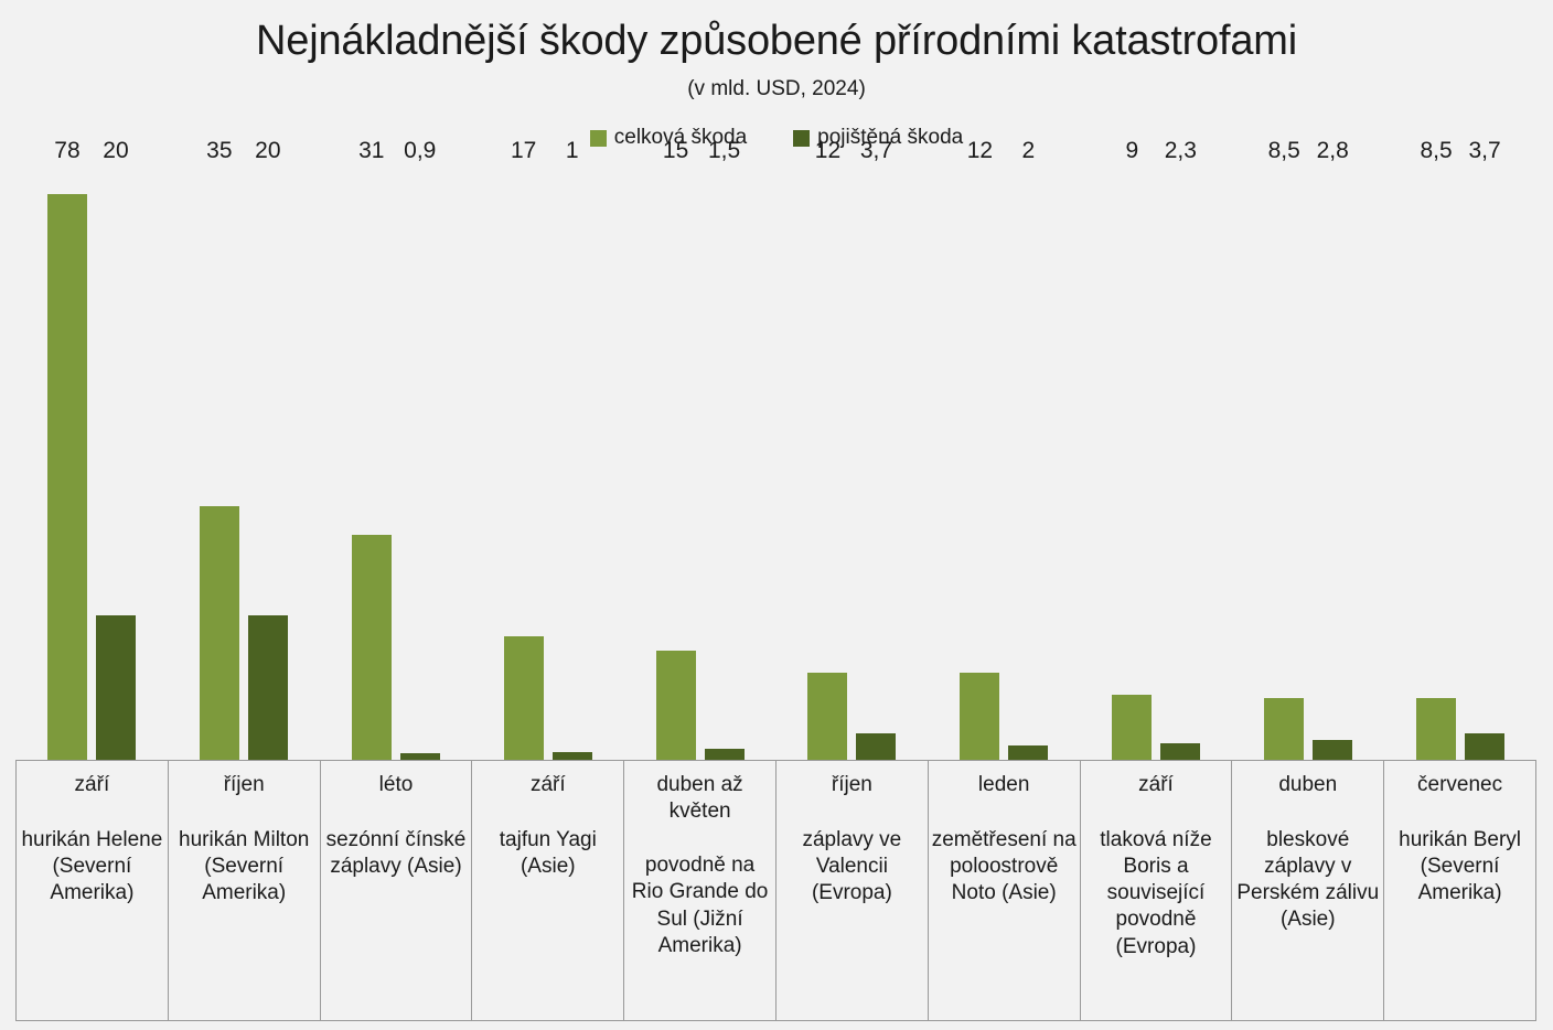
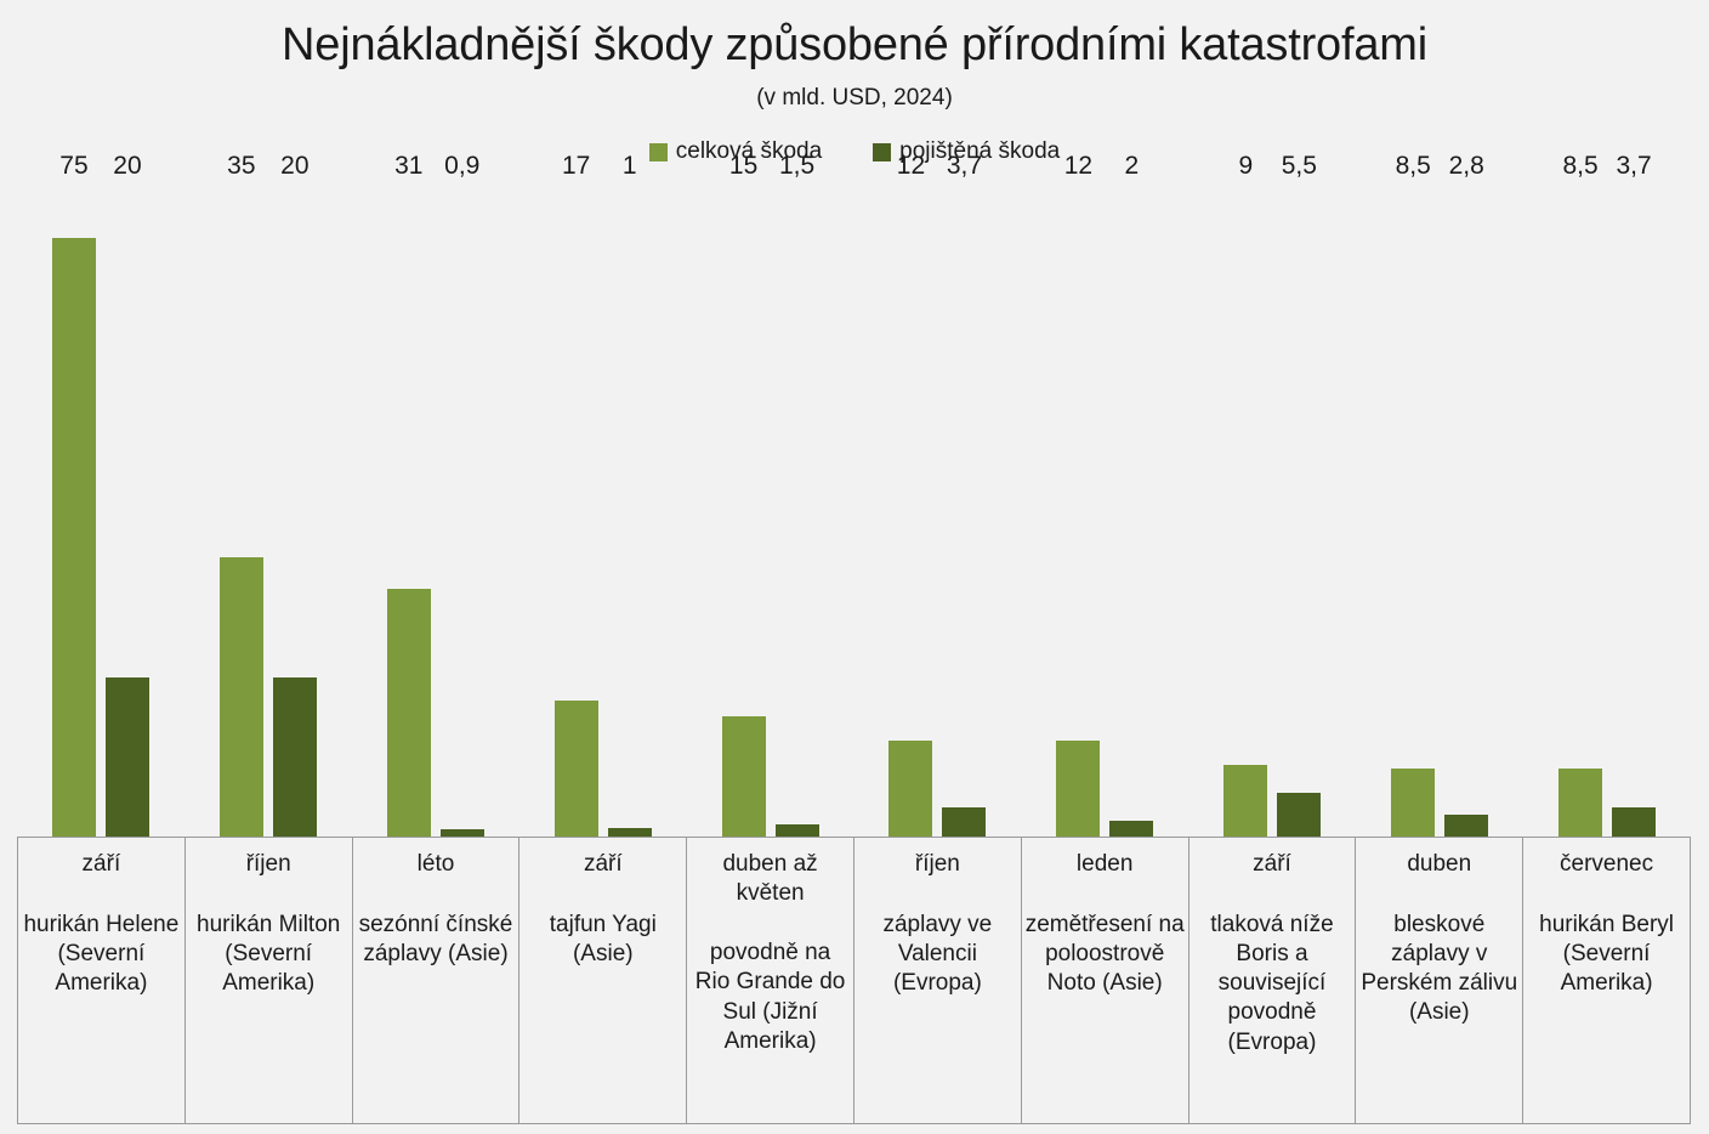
celková škoda/hurikán Helene (Severní Amerika): 78 -> 75
pojištěná škoda/tlaková níže Boris a související povodně (Evropa): 2,3 -> 5,5
